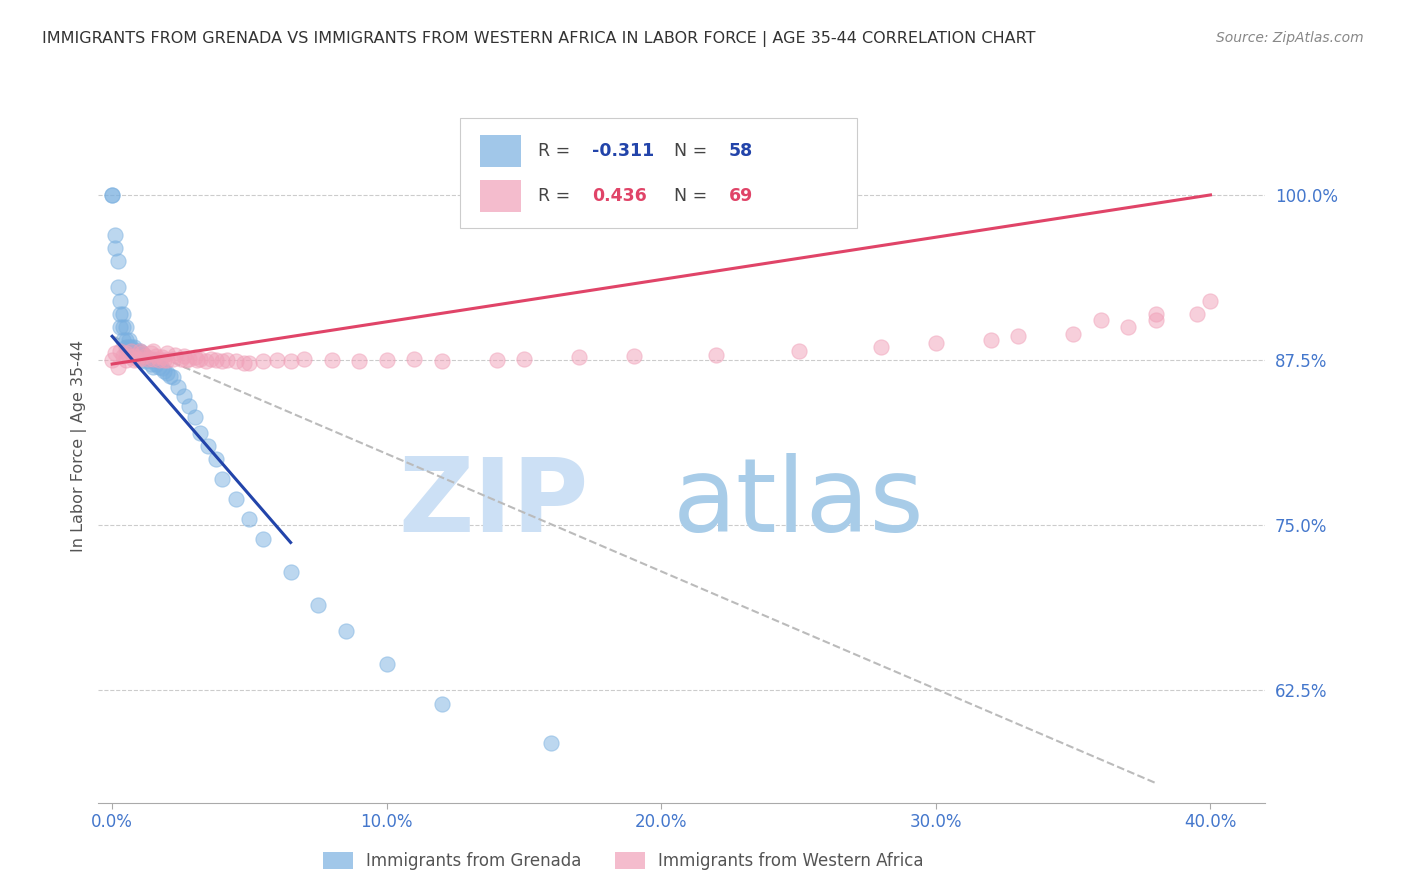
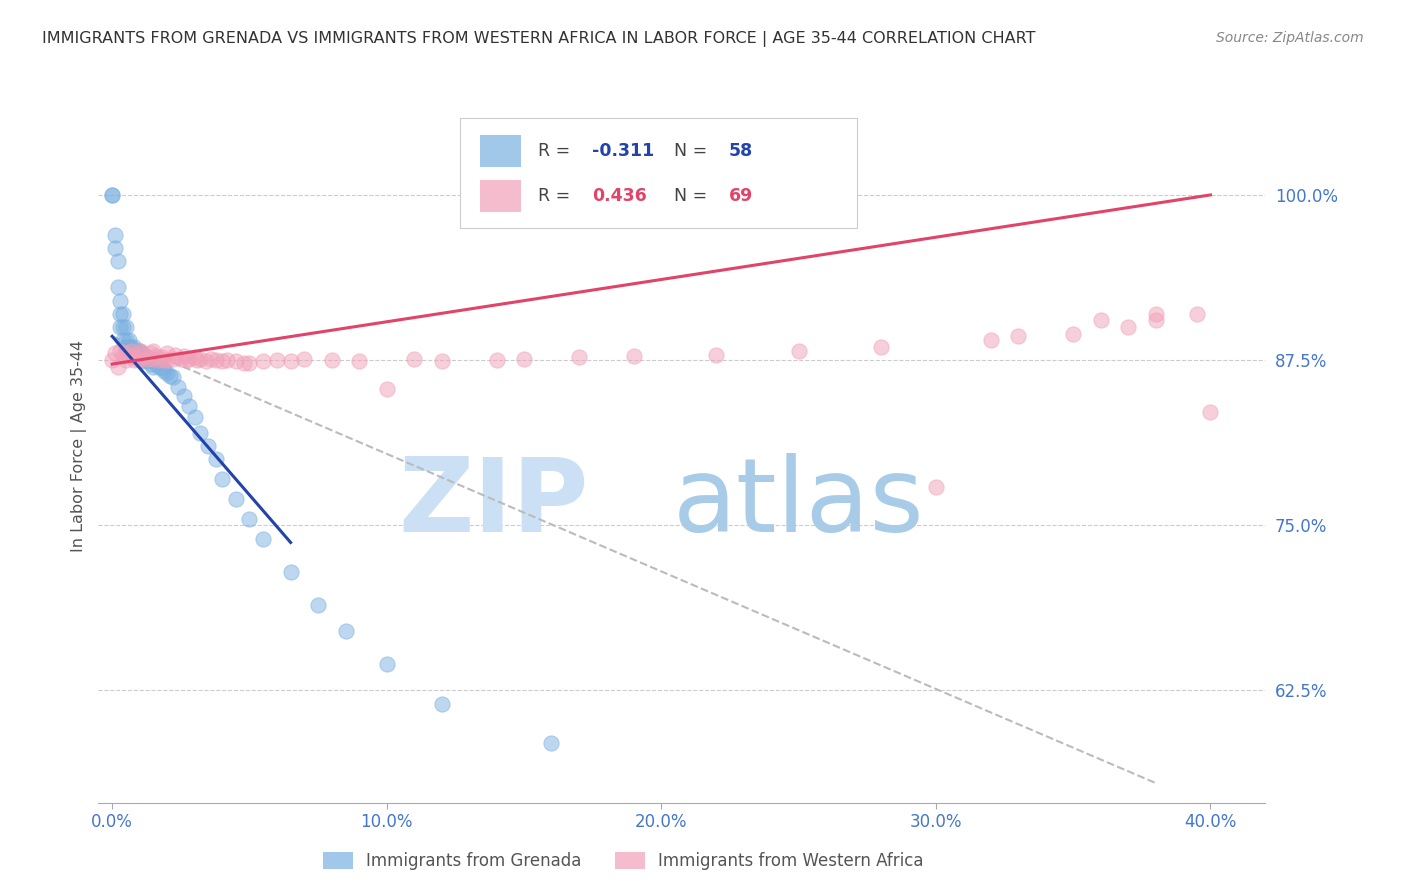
Immigrants from Western Africa/10.0%: 87.5% -> 85.3%
Immigrants from Western Africa/30.0%: 88.8% -> 77.9%
Immigrants from Western Africa/40.0%: 92.0% -> 83.6%
